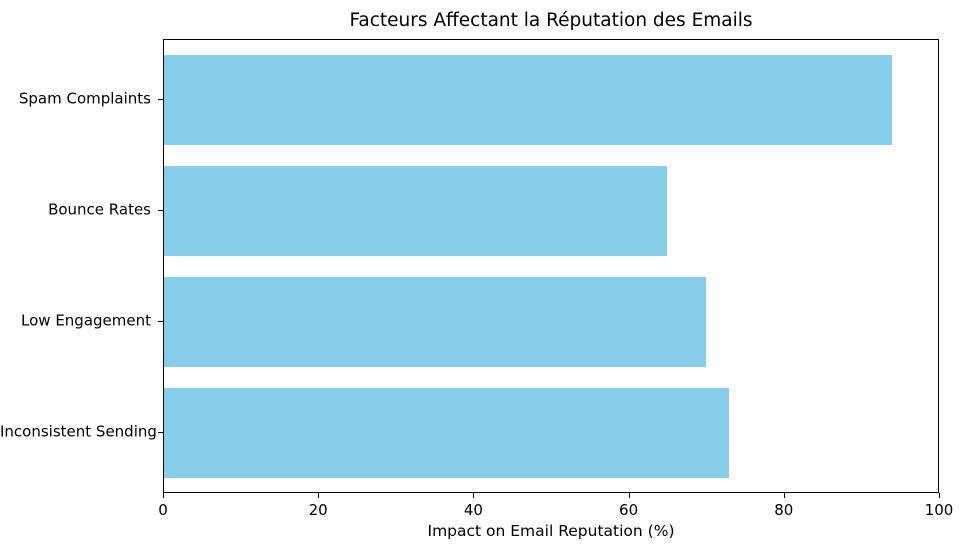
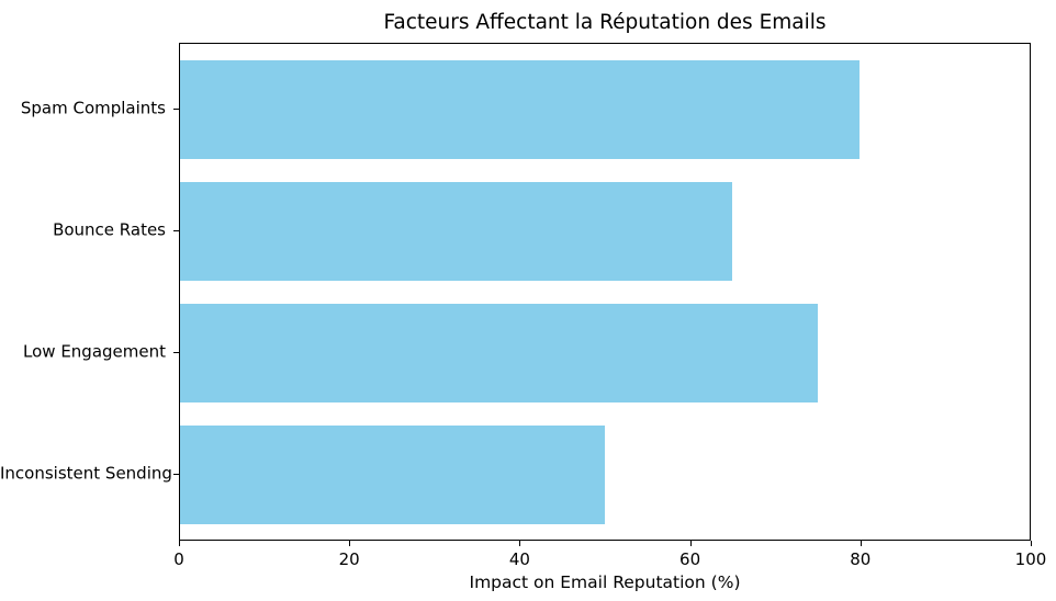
Spam Complaints: 94 -> 80
Low Engagement: 70 -> 75
Inconsistent Sending: 73 -> 50
